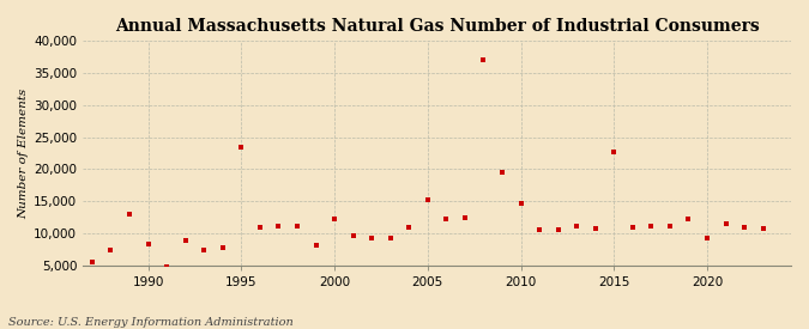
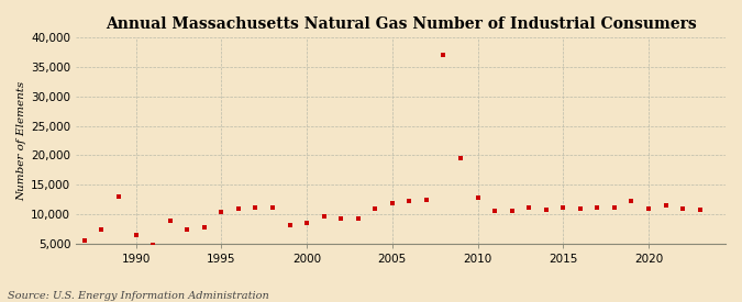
1990: 8,400 -> 6,500
1995: 23,400 -> 10,300
2000: 12,200 -> 8,500
2005: 15,200 -> 11,800
2010: 14,600 -> 12,700
2015: 22,600 -> 11,100
2020: 9,200 -> 11,000
